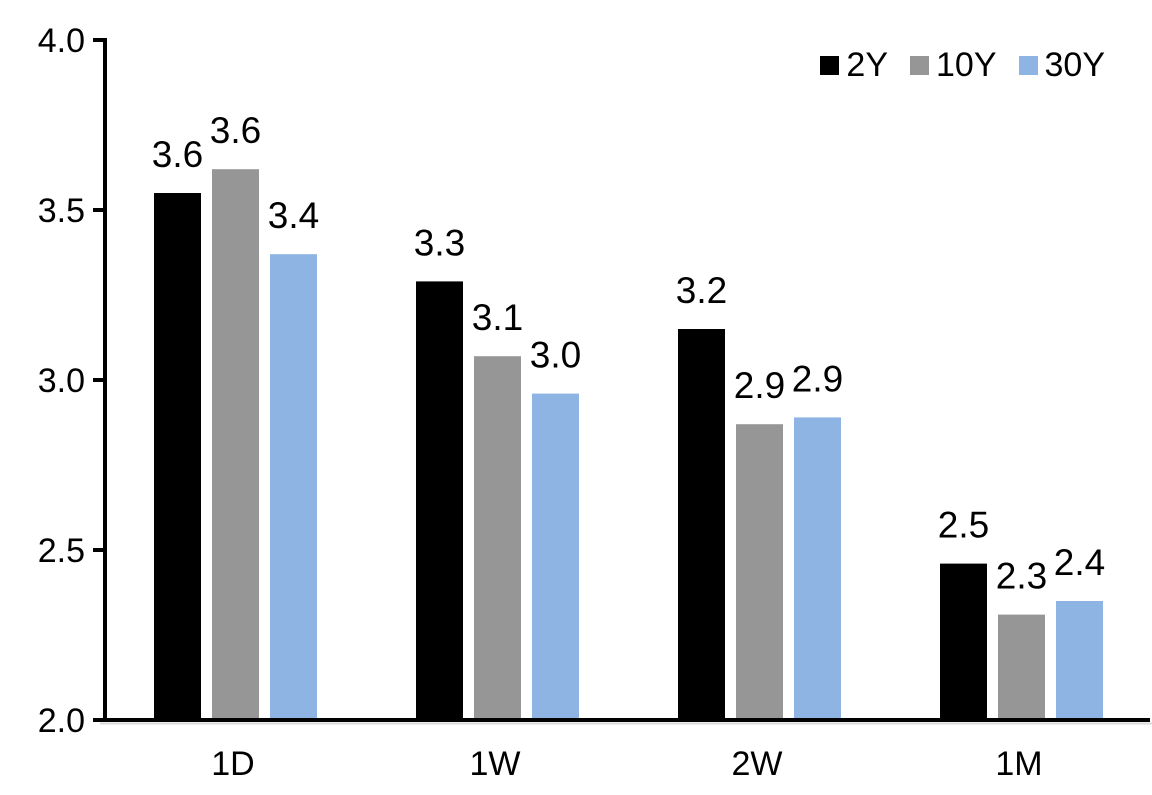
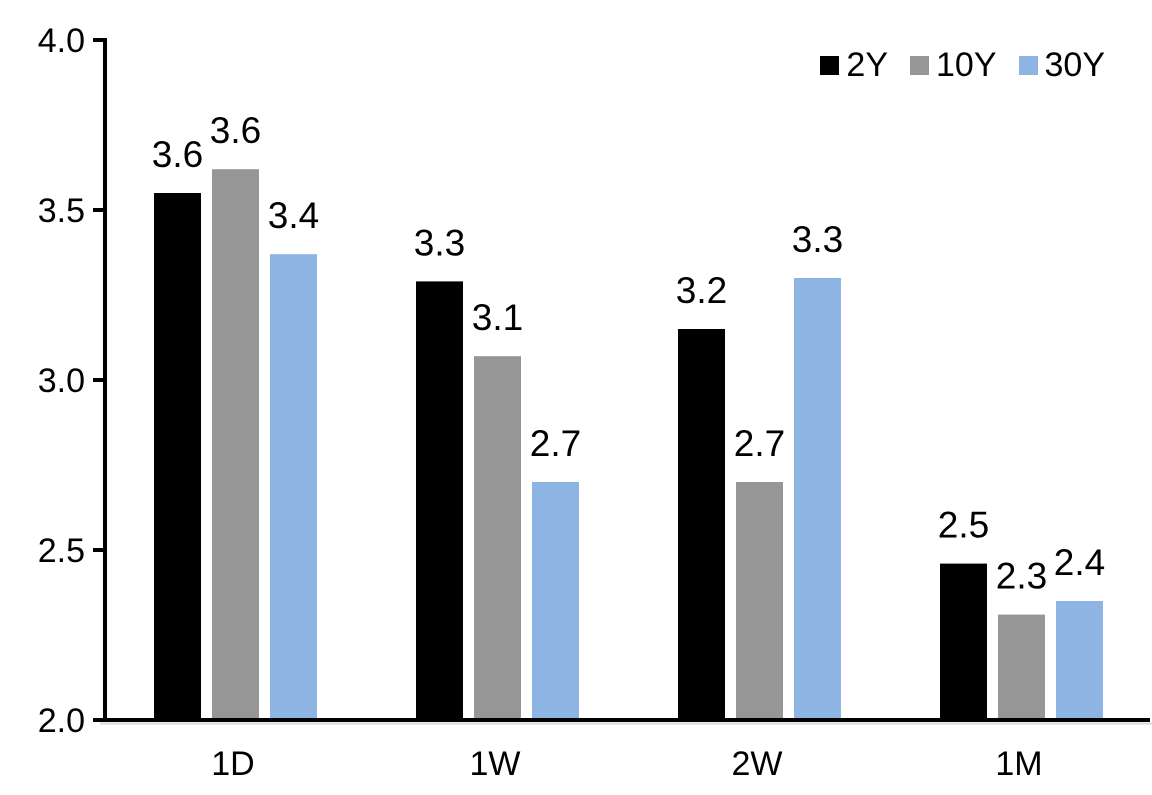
30Y/1W: 3.0 -> 2.7
10Y/2W: 2.9 -> 2.7
30Y/2W: 2.9 -> 3.3
